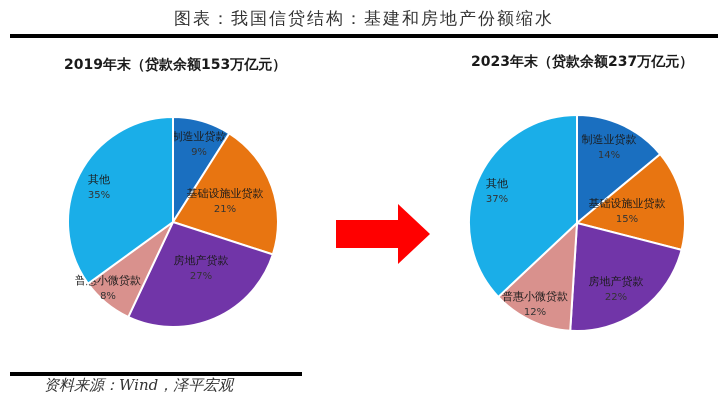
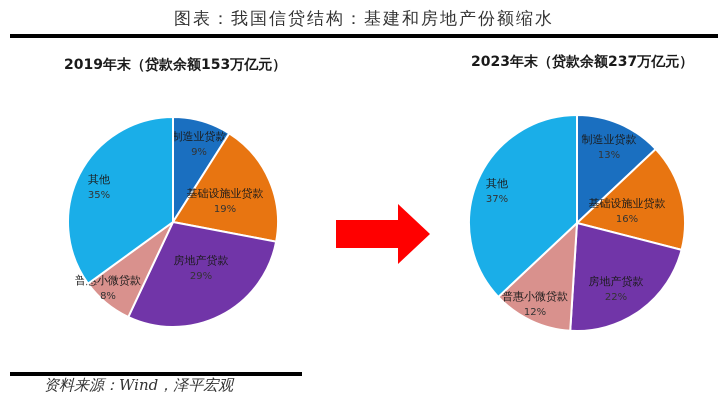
2019年末（贷款余额153万亿元）/基础设施业贷款: 21% -> 19%
2019年末（贷款余额153万亿元）/房地产贷款: 27% -> 29%
2023年末（贷款余额237万亿元）/制造业贷款: 14% -> 13%
2023年末（贷款余额237万亿元）/基础设施业贷款: 15% -> 16%
